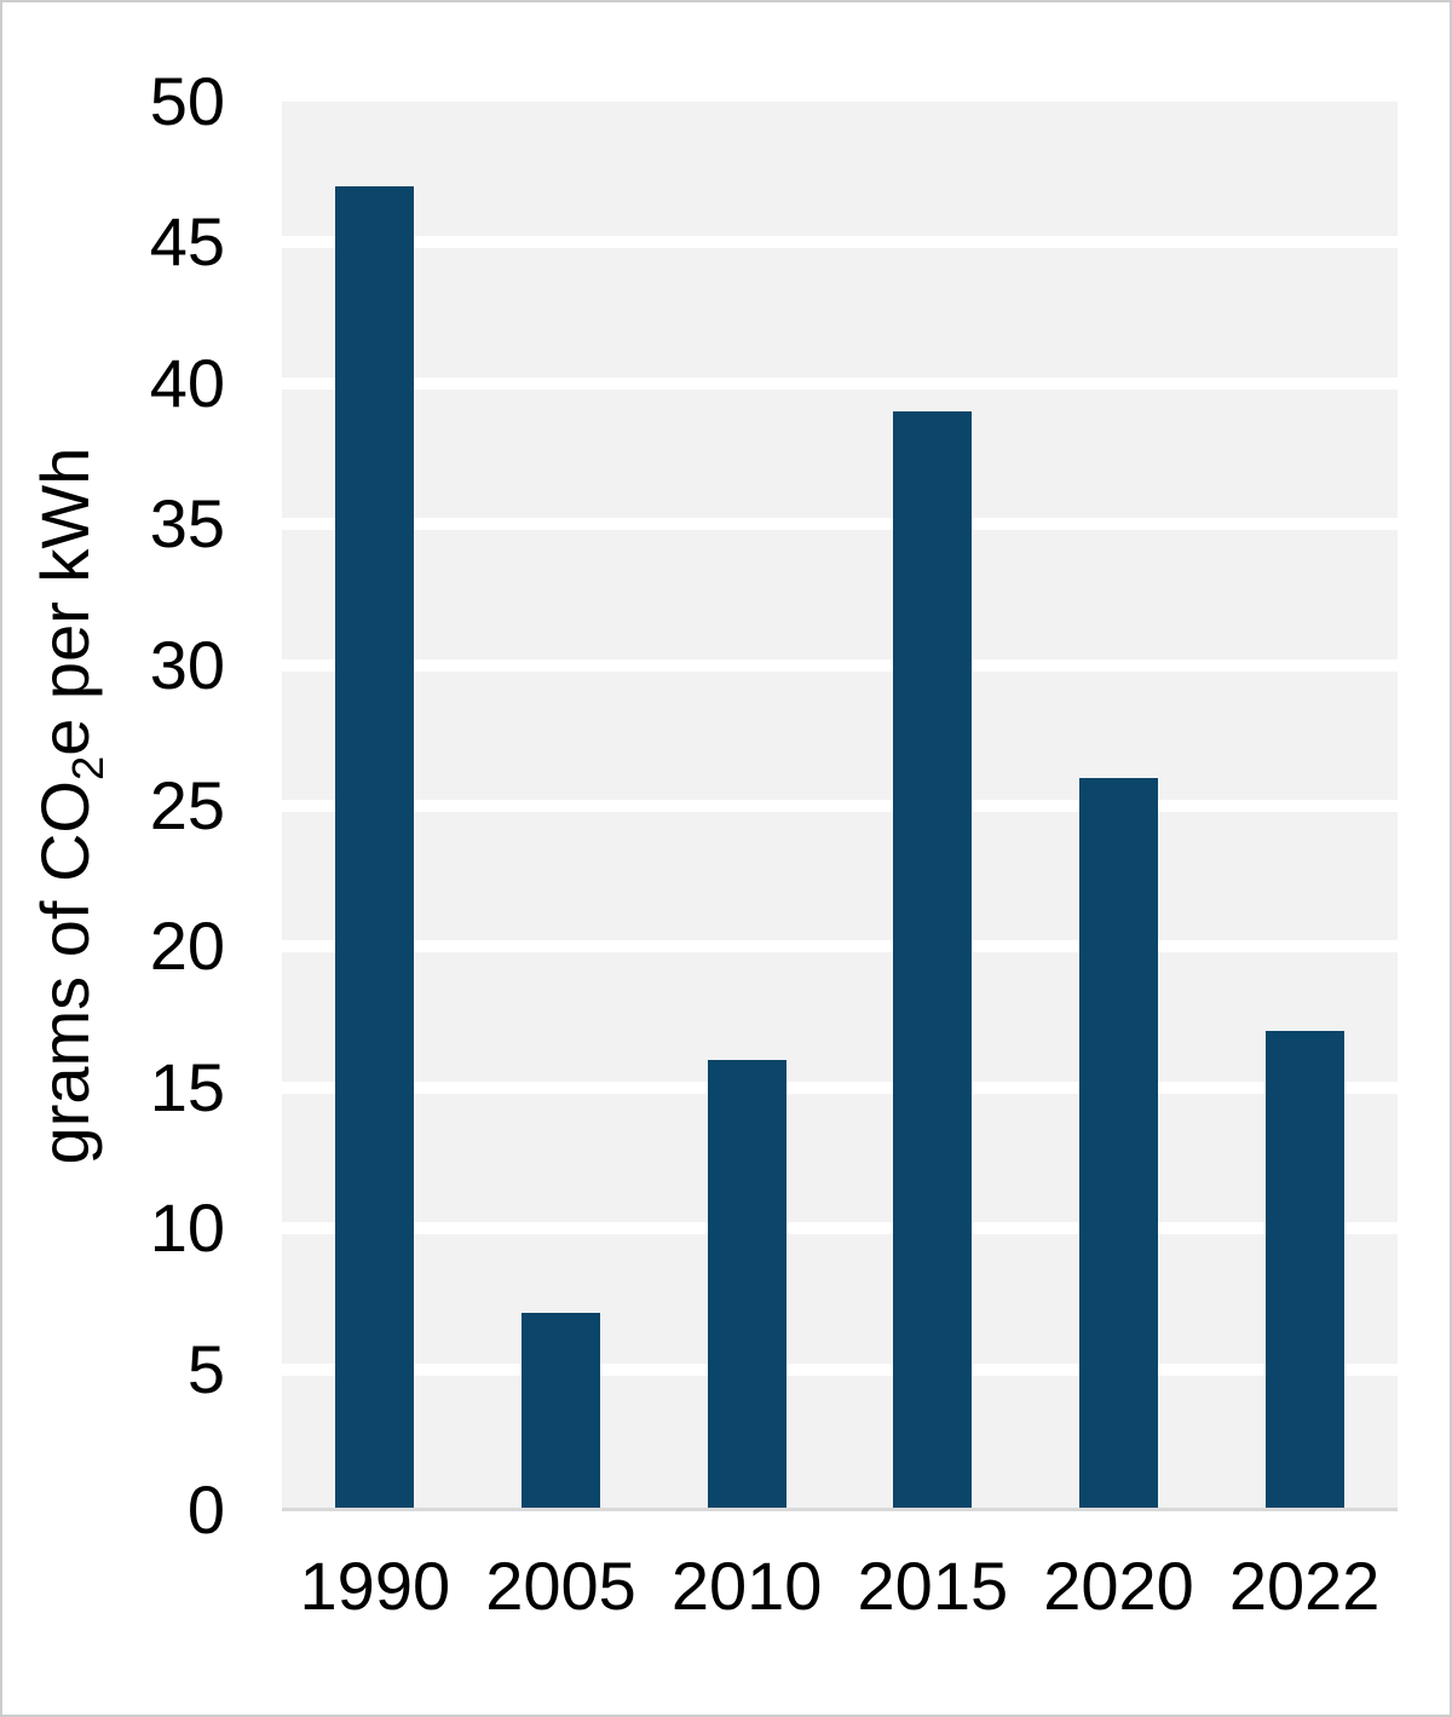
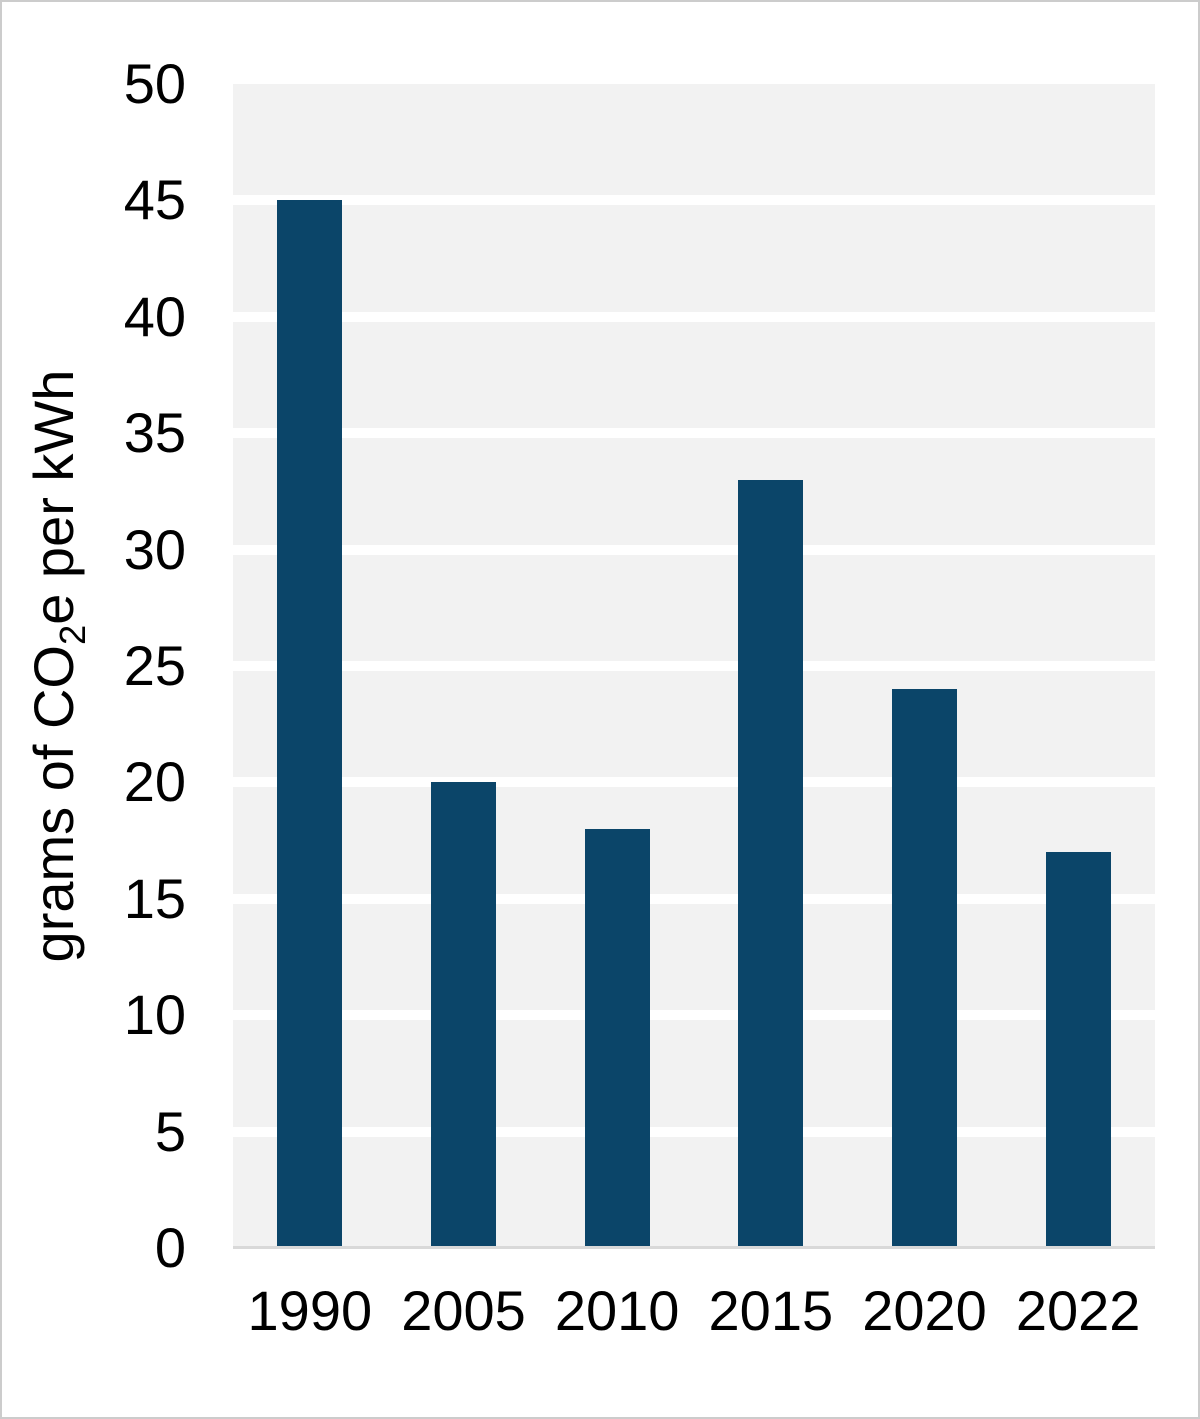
1990: 47 -> 45
2005: 7 -> 20
2010: 16 -> 18
2015: 39 -> 33
2020: 26 -> 24
